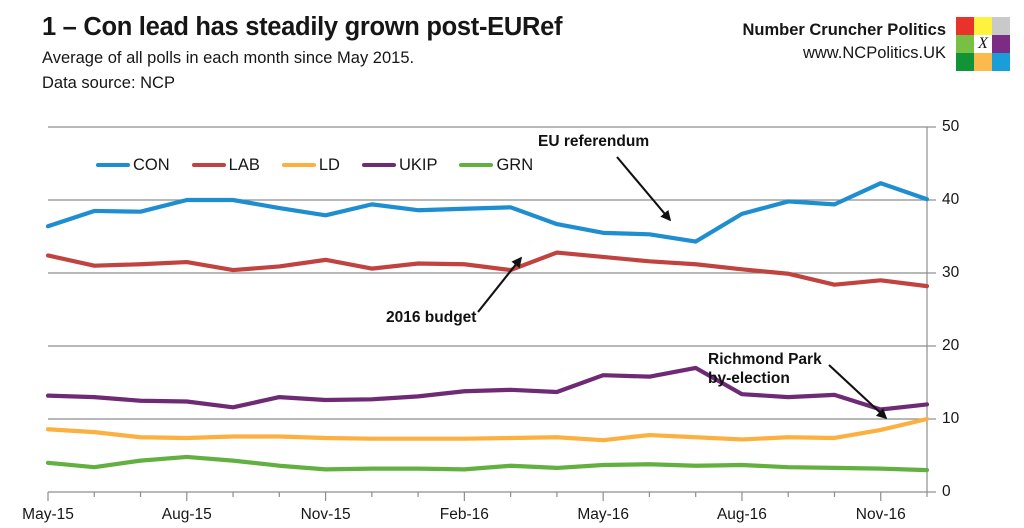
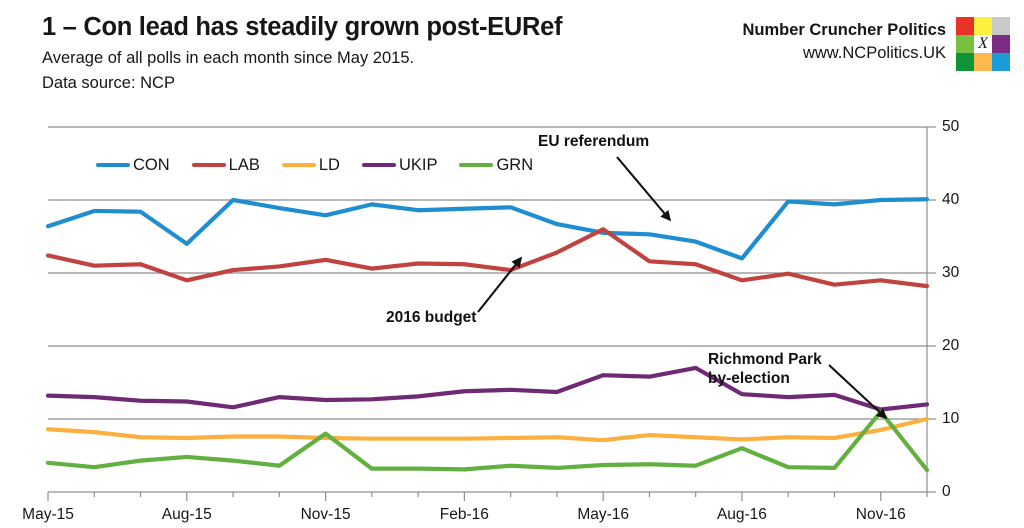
CON/Aug-15: 40 -> 34
LAB/Aug-15: 32 -> 29
GRN/Nov-15: 3 -> 8
LAB/May-16: 32 -> 36
CON/Aug-16: 38 -> 32
LAB/Aug-16: 30 -> 29
GRN/Aug-16: 4 -> 6
CON/Nov-16: 42 -> 40
GRN/Nov-16: 3 -> 11
